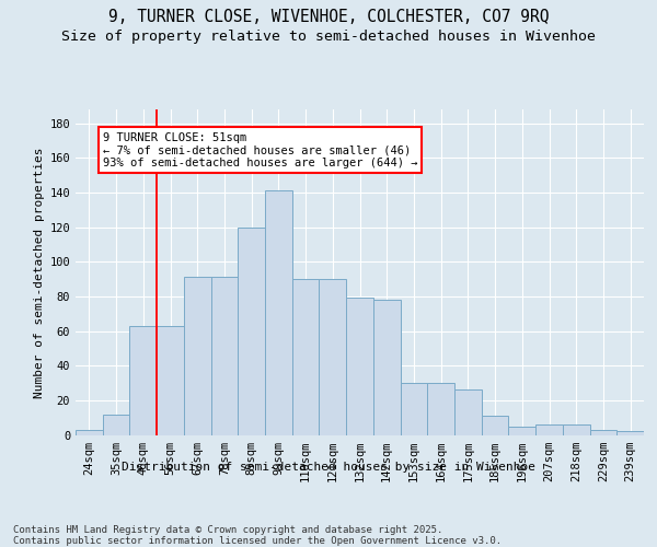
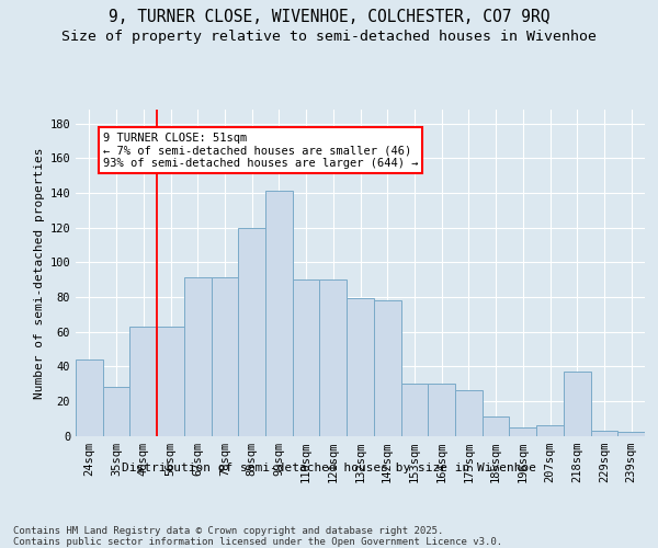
24sqm: 3 -> 44
35sqm: 12 -> 28
218sqm: 6 -> 37
